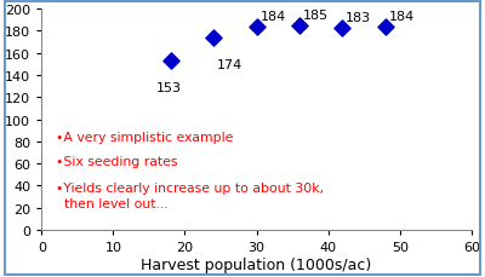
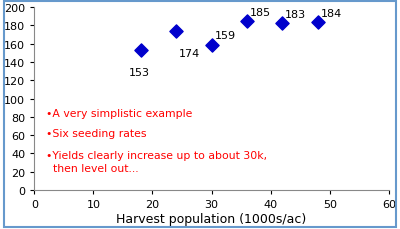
30: 184 -> 159
